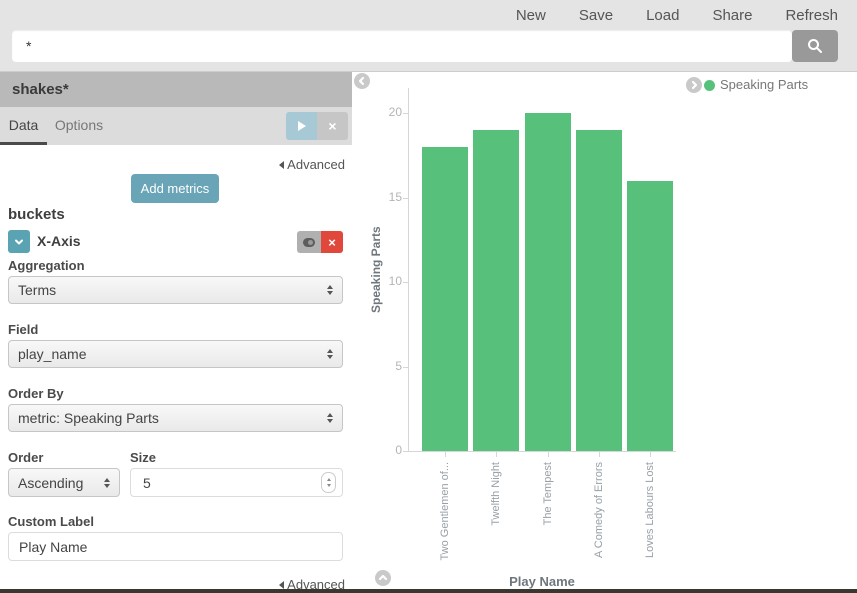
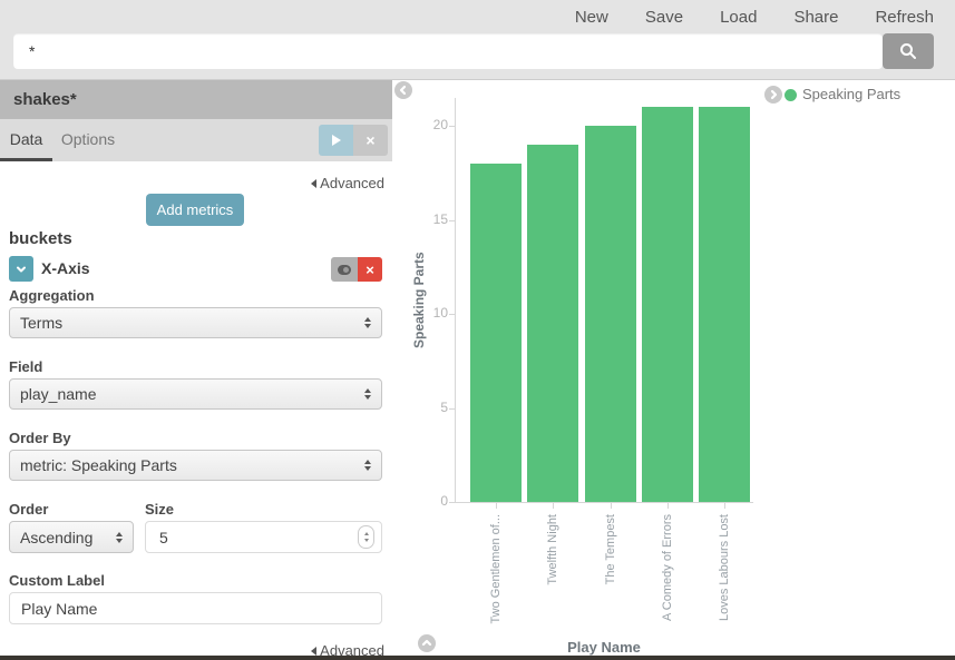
A Comedy of Errors: 19 -> 21
Loves Labours Lost: 16 -> 21
